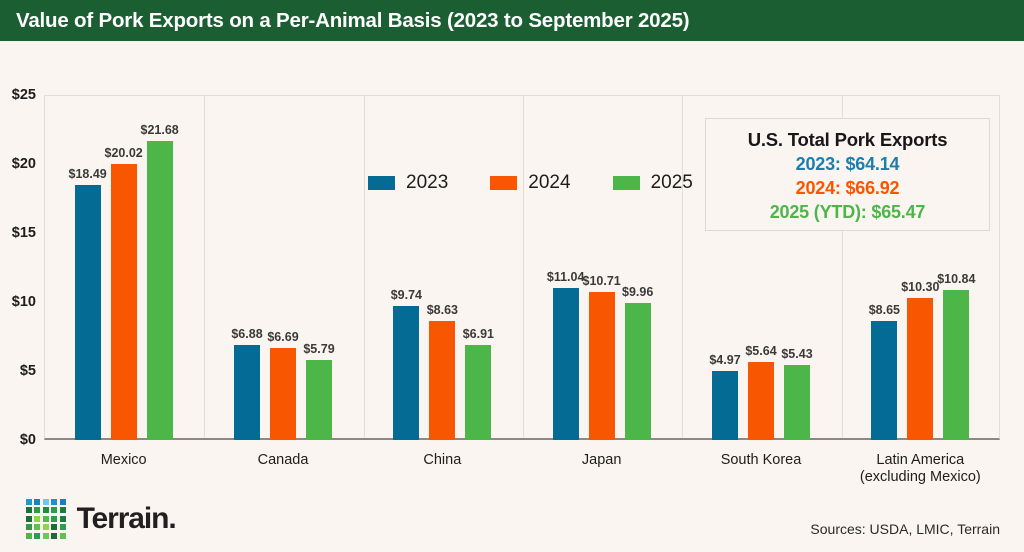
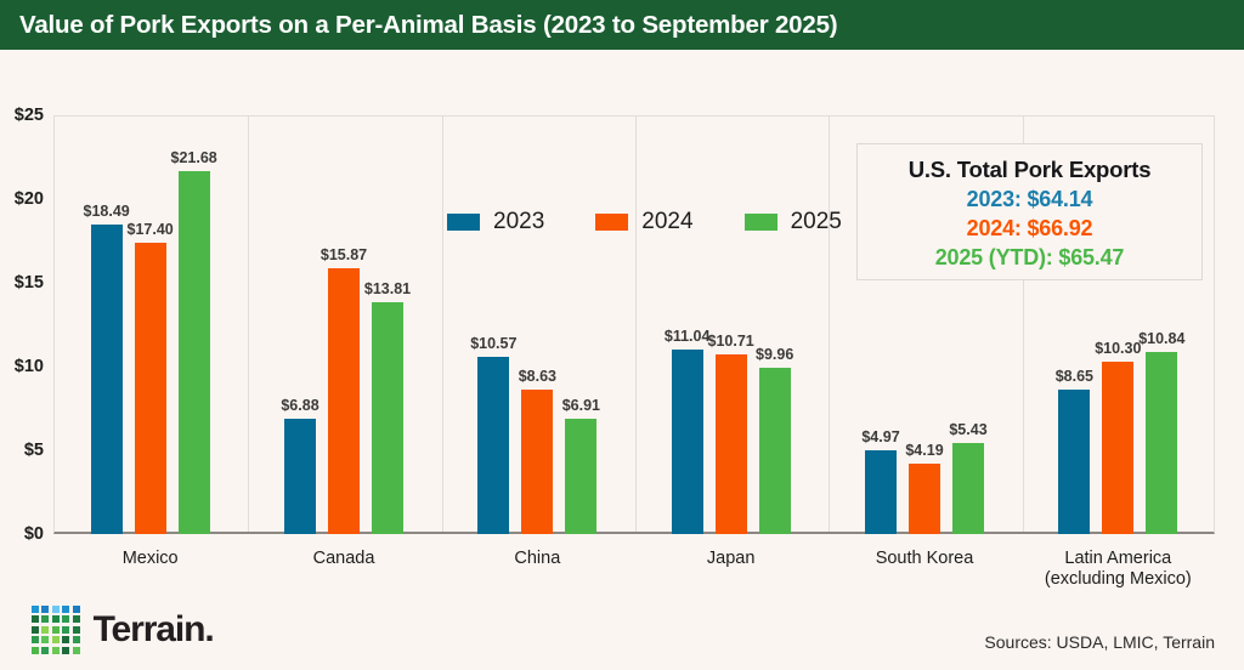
2024/Mexico: $20.02 -> $17.40
2024/Canada: $6.69 -> $15.87
2025/Canada: $5.79 -> $13.81
2023/China: $9.74 -> $10.57
2024/South Korea: $5.64 -> $4.19
